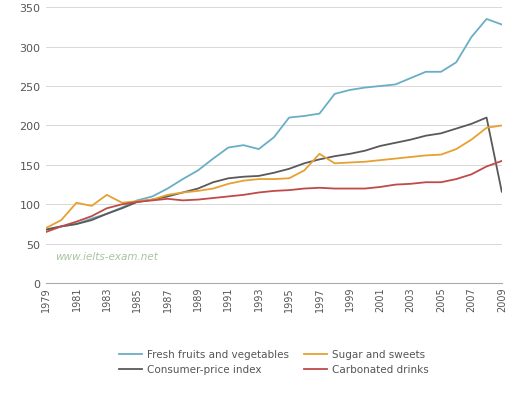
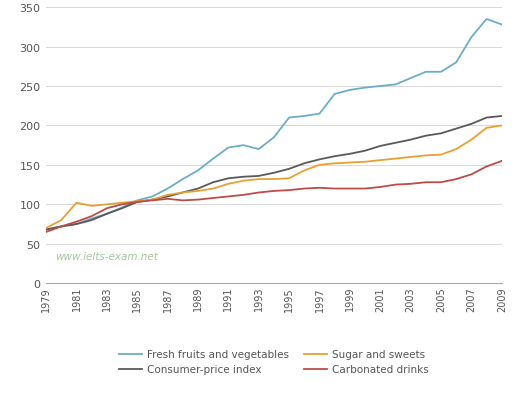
Sugar and sweets/1983: 112 -> 100
Sugar and sweets/1997: 164 -> 150
Consumer-price index/2009: 116 -> 212
